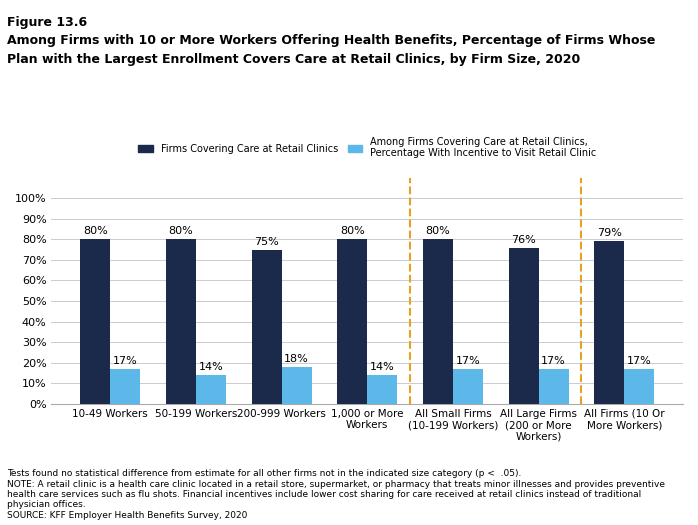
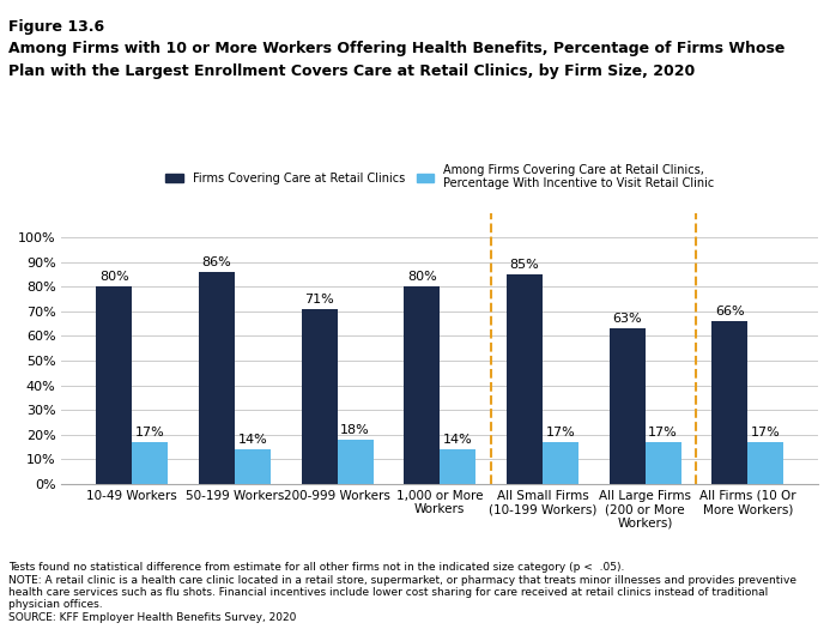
Firms Covering Care at Retail Clinics/50-199 Workers: 80% -> 86%
Firms Covering Care at Retail Clinics/200-999 Workers: 75% -> 71%
Firms Covering Care at Retail Clinics/All Small Firms (10-199 Workers): 80% -> 85%
Firms Covering Care at Retail Clinics/All Large Firms (200 or More Workers): 76% -> 63%
Firms Covering Care at Retail Clinics/All Firms (10 Or More Workers): 79% -> 66%
